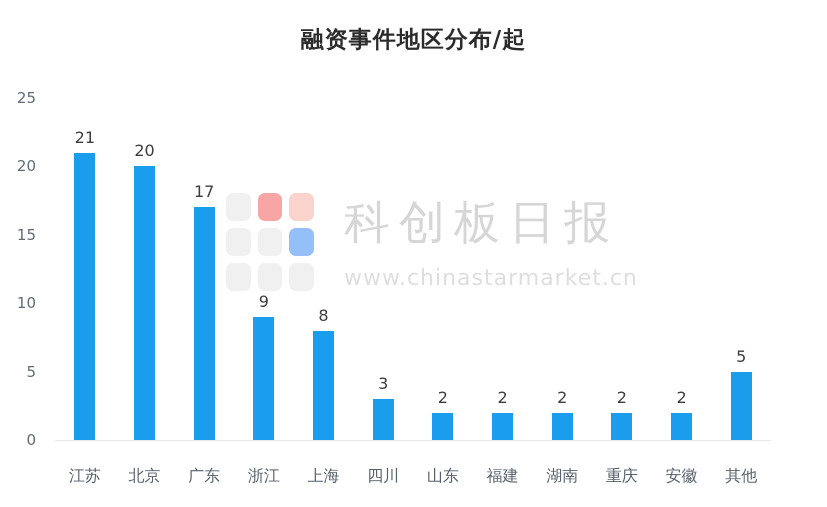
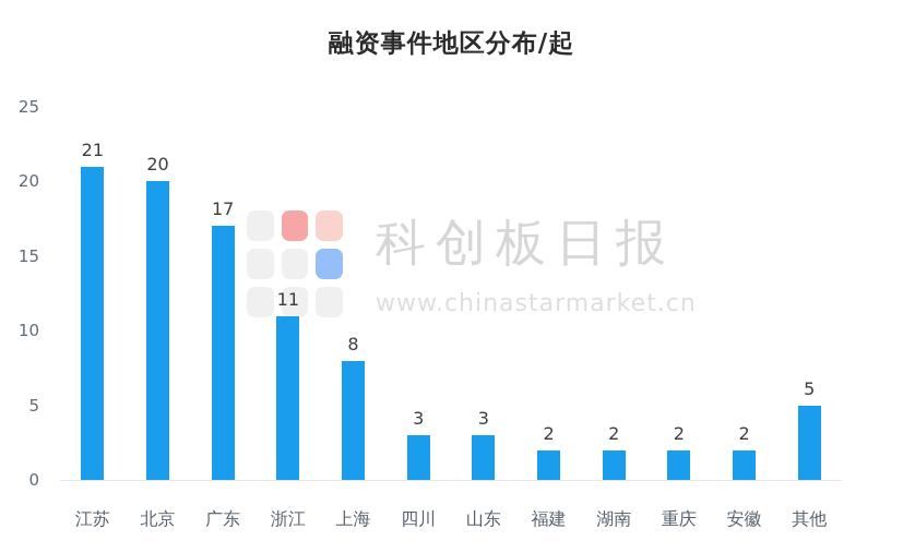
浙江: 9 -> 11
山东: 2 -> 3
